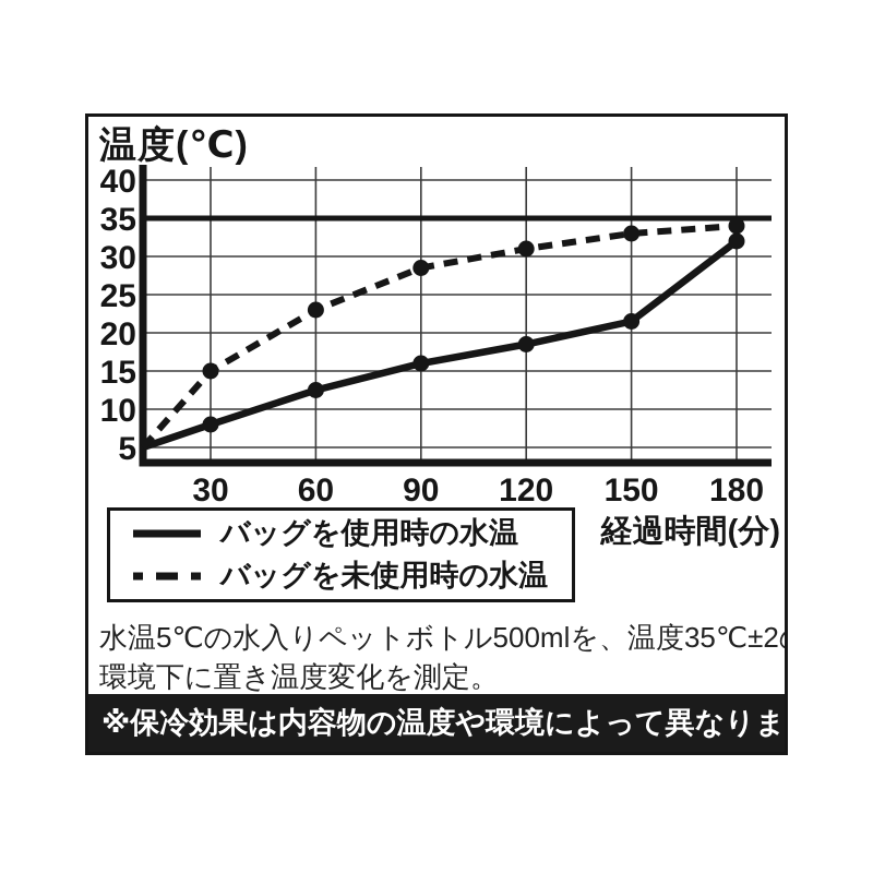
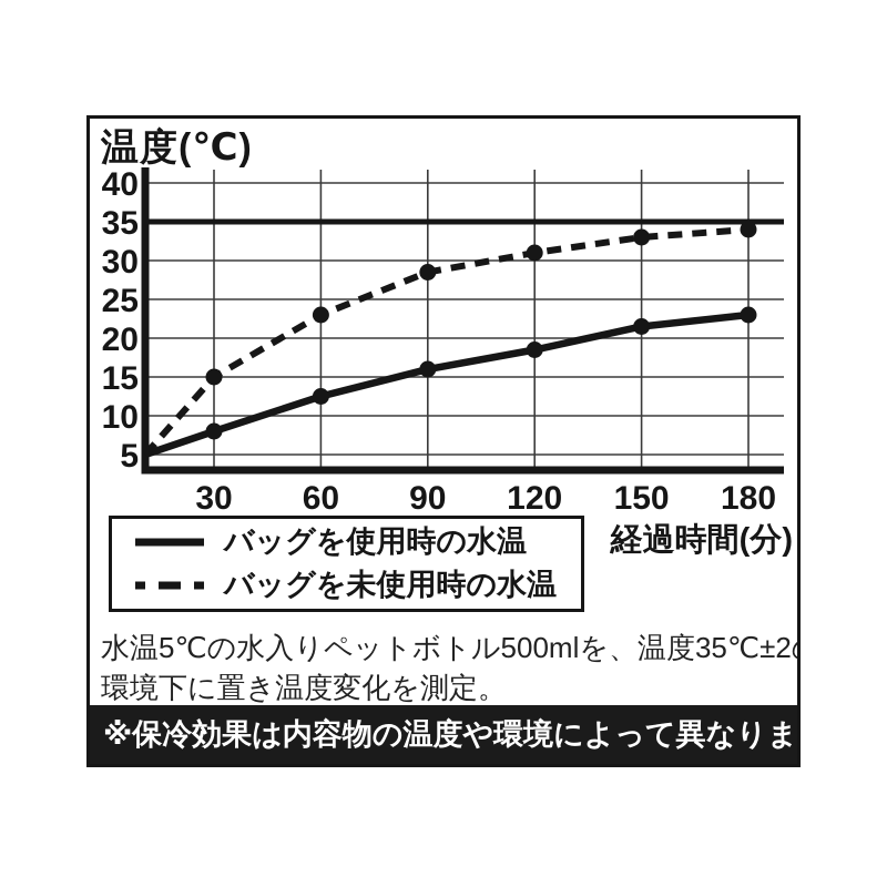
バッグを使用時の水温/180: 32 -> 23
